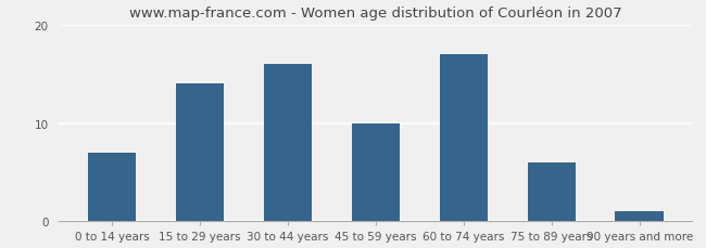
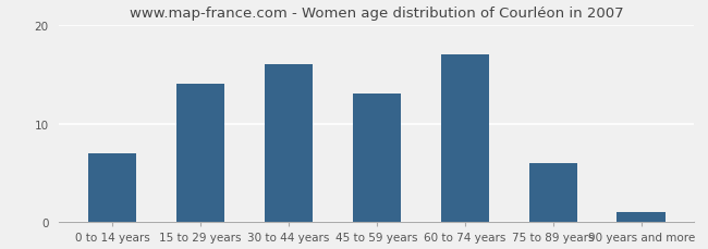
45 to 59 years: 10 -> 13
